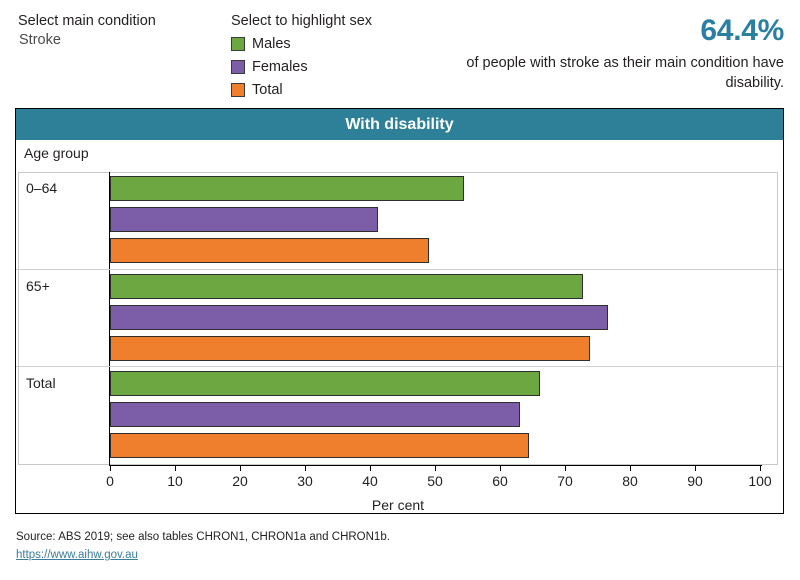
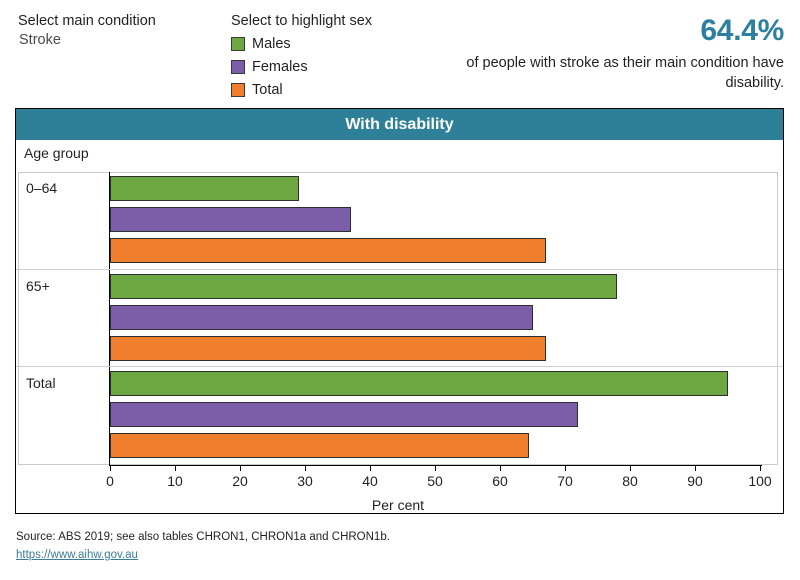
Males/0–64: 54 -> 29
Females/0–64: 41 -> 37
Total/0–64: 49 -> 67
Males/65+: 73 -> 78
Females/65+: 77 -> 65
Total/65+: 74 -> 67
Males/Total: 66 -> 95
Females/Total: 63 -> 72
